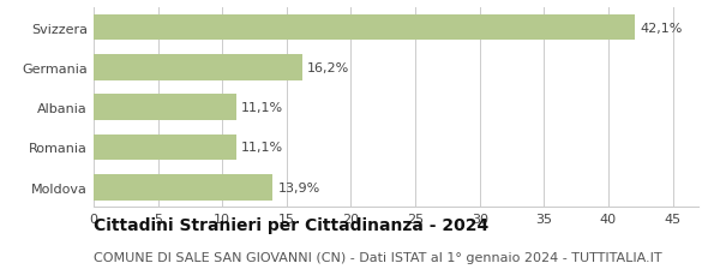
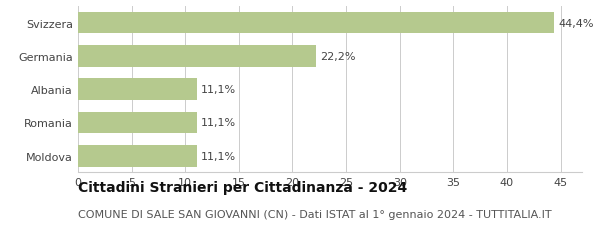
Svizzera: 42,1% -> 44,4%
Germania: 16,2% -> 22,2%
Moldova: 13,9% -> 11,1%
